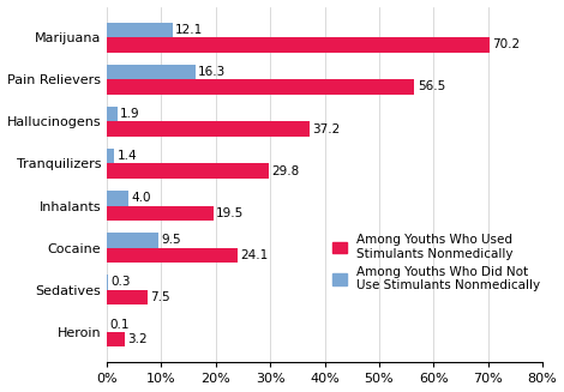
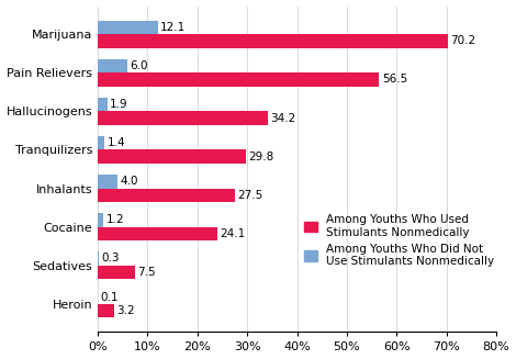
Among Youths Who Did Not Use Stimulants Nonmedically/Pain Relievers: 16.3 -> 6.0
Among Youths Who Used Stimulants Nonmedically/Hallucinogens: 37.2 -> 34.2
Among Youths Who Used Stimulants Nonmedically/Inhalants: 19.5 -> 27.5
Among Youths Who Did Not Use Stimulants Nonmedically/Cocaine: 9.5 -> 1.2
